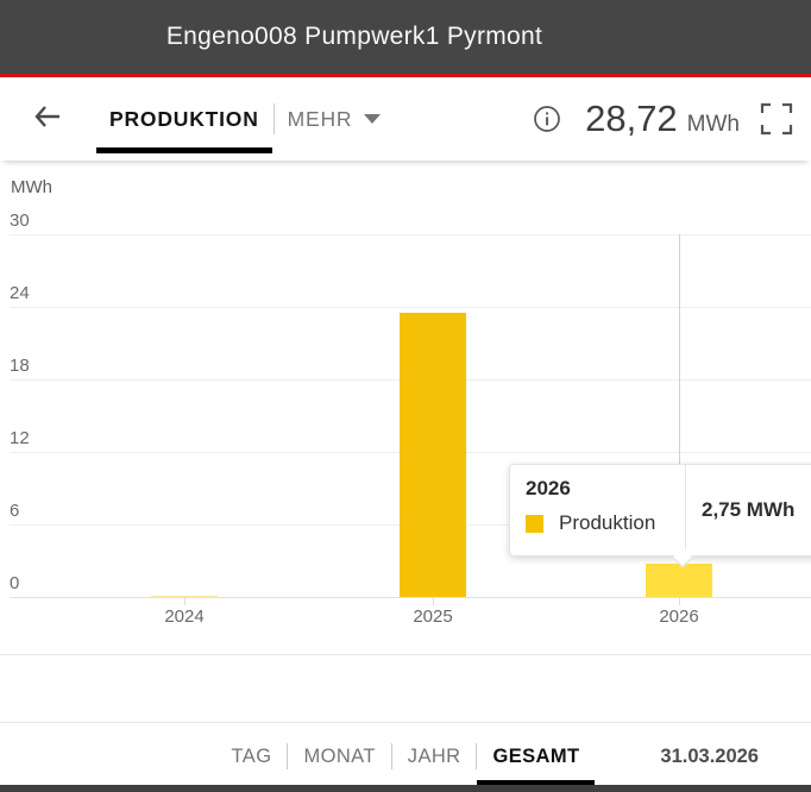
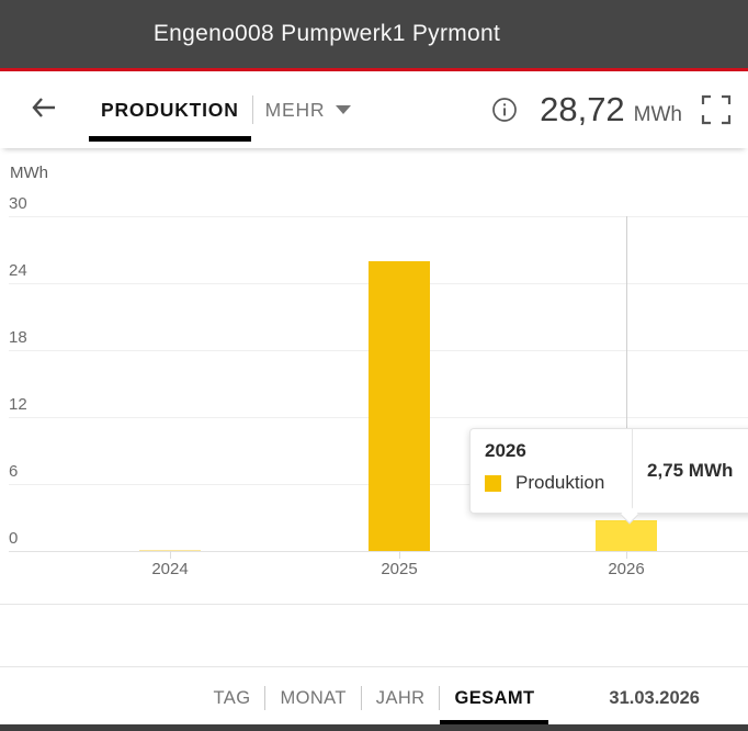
2025: 23.5 -> 25.9
